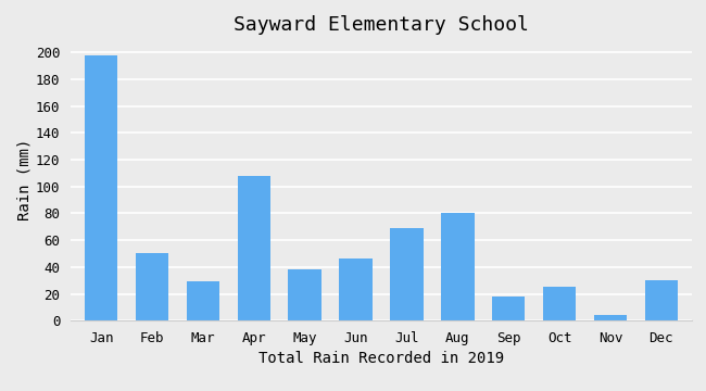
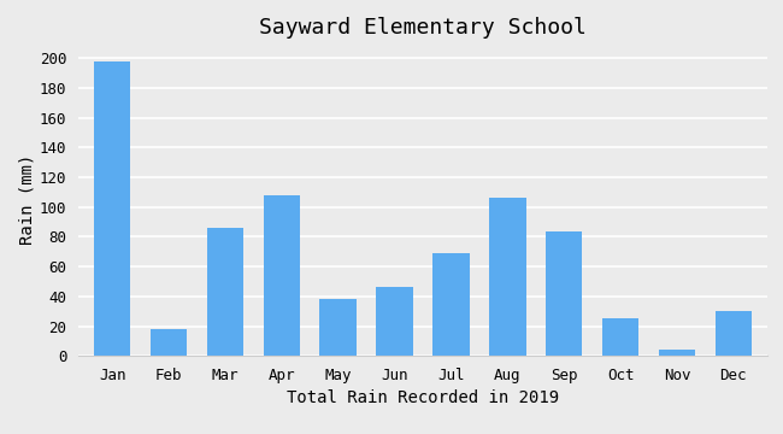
Feb: 50 -> 18
Mar: 29 -> 86
Aug: 80 -> 106
Sep: 18 -> 84
